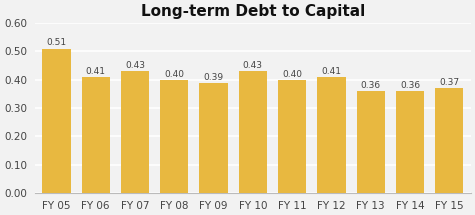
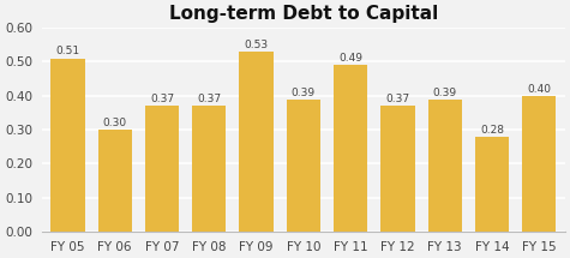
FY 06: 0.41 -> 0.30
FY 07: 0.43 -> 0.37
FY 08: 0.40 -> 0.37
FY 09: 0.39 -> 0.53
FY 10: 0.43 -> 0.39
FY 11: 0.40 -> 0.49
FY 12: 0.41 -> 0.37
FY 13: 0.36 -> 0.39
FY 14: 0.36 -> 0.28
FY 15: 0.37 -> 0.40
